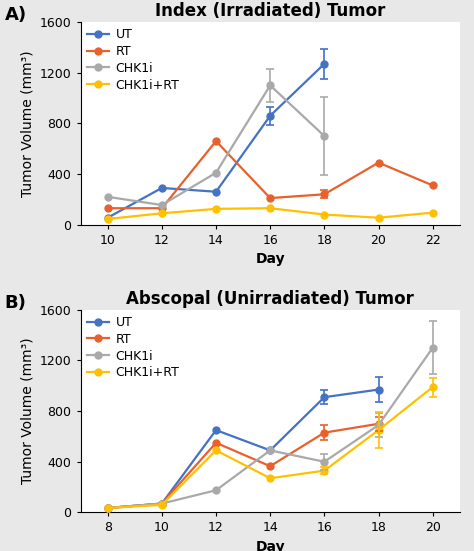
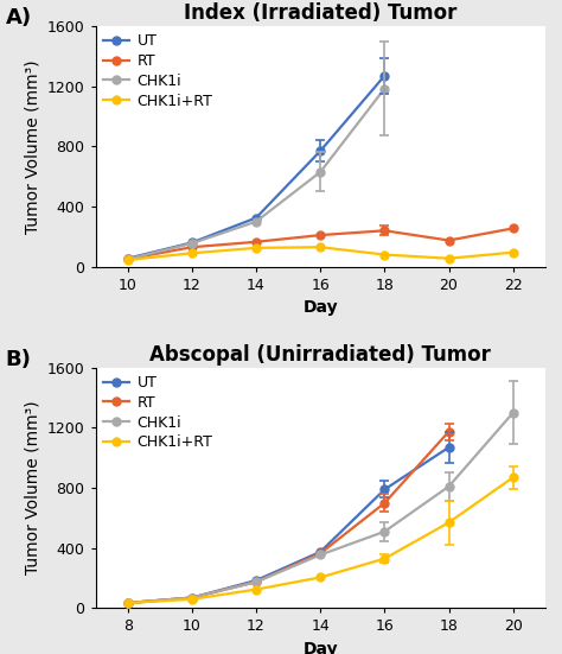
Index (Irradiated) Tumor/RT/10: 130 -> 50
Index (Irradiated) Tumor/CHK1i/10: 220 -> 50
Index (Irradiated) Tumor/UT/12: 290 -> 160
Index (Irradiated) Tumor/UT/14: 260 -> 320
Index (Irradiated) Tumor/RT/14: 660 -> 160
Index (Irradiated) Tumor/CHK1i/14: 410 -> 300
Index (Irradiated) Tumor/UT/16: 860 -> 770
Index (Irradiated) Tumor/CHK1i/16: 1100 -> 630
Index (Irradiated) Tumor/CHK1i/18: 700 -> 1180
Index (Irradiated) Tumor/RT/20: 490 -> 180
Index (Irradiated) Tumor/RT/22: 310 -> 260
Abscopal (Unirradiated) Tumor/UT/12: 650 -> 180
Abscopal (Unirradiated) Tumor/RT/12: 550 -> 180
Abscopal (Unirradiated) Tumor/CHK1i+RT/12: 490 -> 120
Abscopal (Unirradiated) Tumor/UT/14: 490 -> 380
Abscopal (Unirradiated) Tumor/CHK1i/14: 490 -> 360
Abscopal (Unirradiated) Tumor/CHK1i+RT/14: 270 -> 200
Abscopal (Unirradiated) Tumor/UT/16: 910 -> 790
Abscopal (Unirradiated) Tumor/RT/16: 630 -> 700
Abscopal (Unirradiated) Tumor/CHK1i/16: 400 -> 510
Abscopal (Unirradiated) Tumor/UT/18: 970 -> 1070
Abscopal (Unirradiated) Tumor/RT/18: 700 -> 1180
Abscopal (Unirradiated) Tumor/CHK1i/18: 690 -> 810
Abscopal (Unirradiated) Tumor/CHK1i+RT/18: 650 -> 570
Abscopal (Unirradiated) Tumor/CHK1i+RT/20: 990 -> 870
